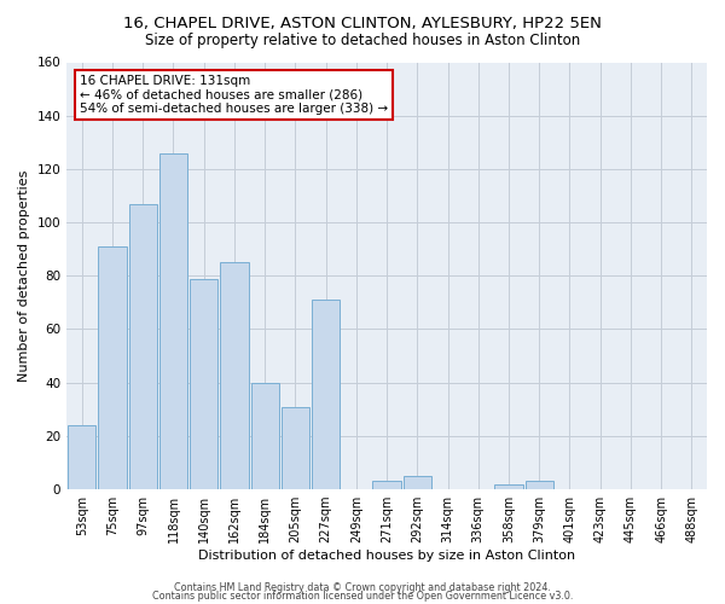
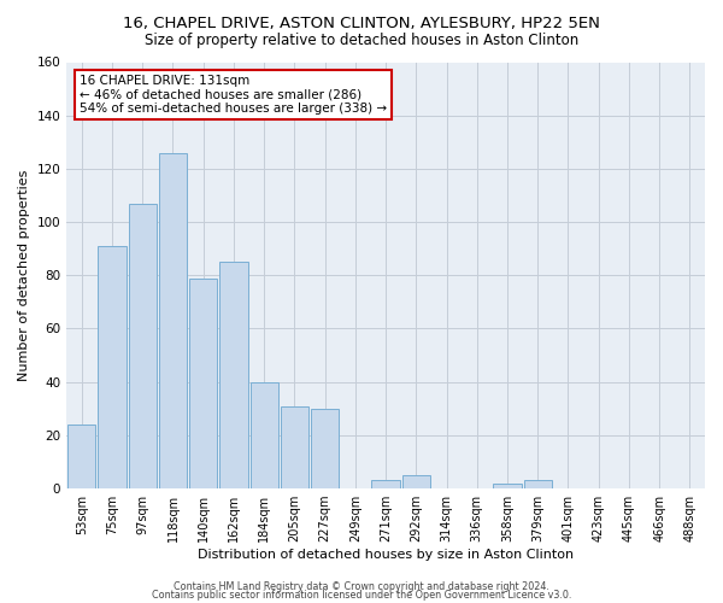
227sqm: 71 -> 30
